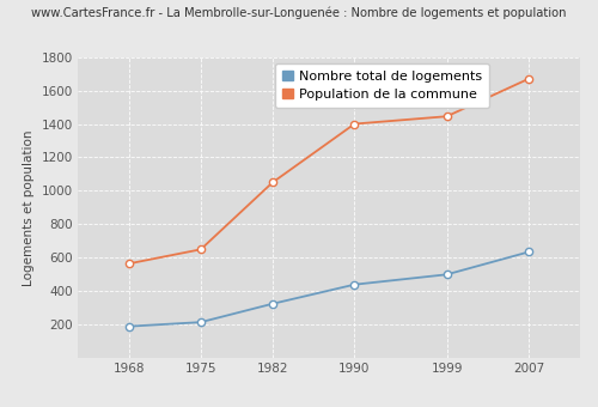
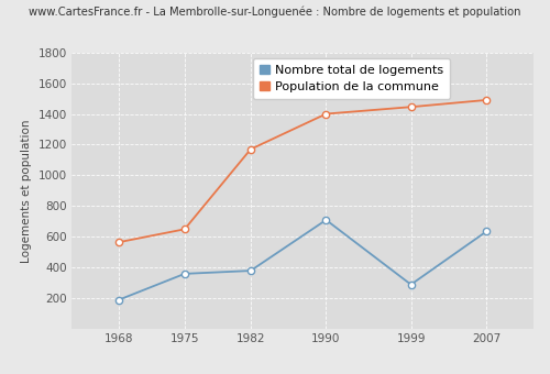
Nombre total de logements/1975: 220 -> 360
Nombre total de logements/1982: 320 -> 380
Population de la commune/1982: 1050 -> 1170
Nombre total de logements/1990: 440 -> 710
Nombre total de logements/1999: 500 -> 290
Population de la commune/2007: 1670 -> 1490
